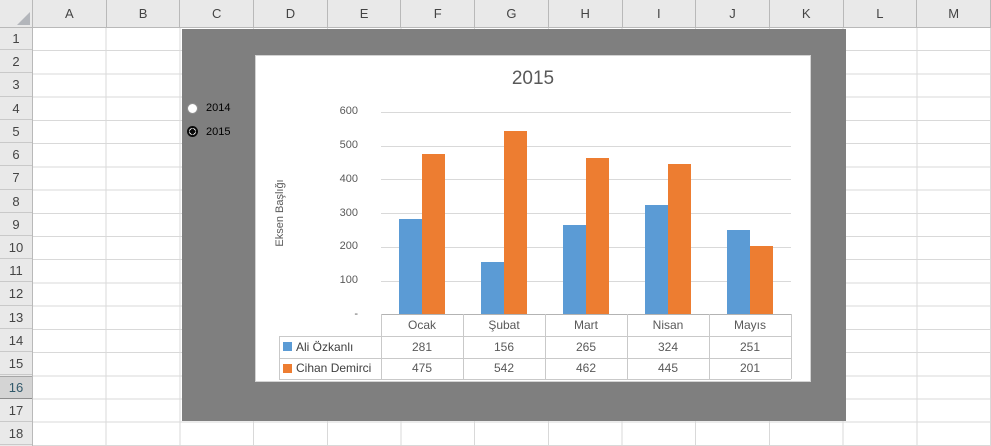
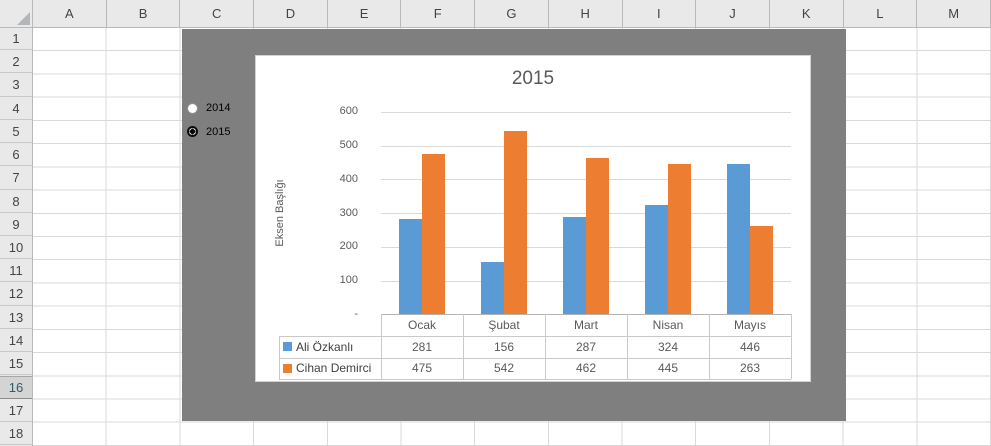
Ali Özkanlı/Mart: 265 -> 287
Ali Özkanlı/Mayıs: 251 -> 446
Cihan Demirci/Mayıs: 201 -> 263
